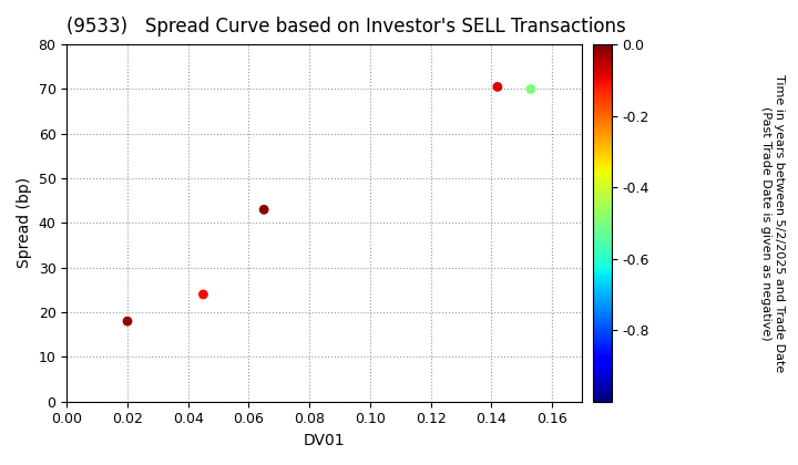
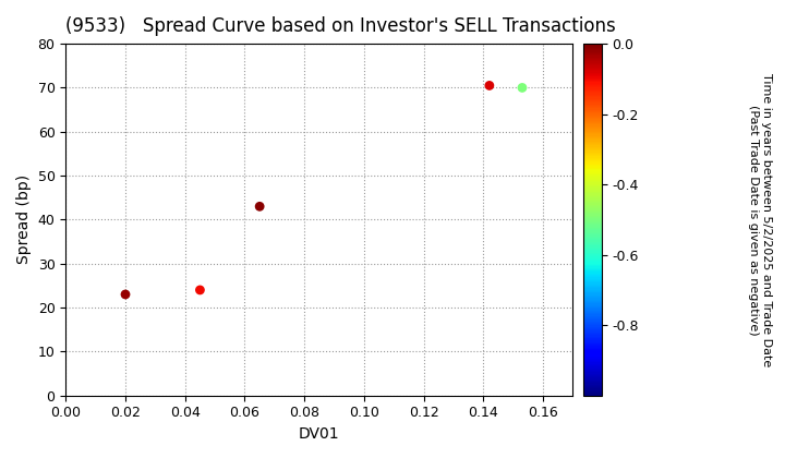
0.02: 18.0 -> 23.0
